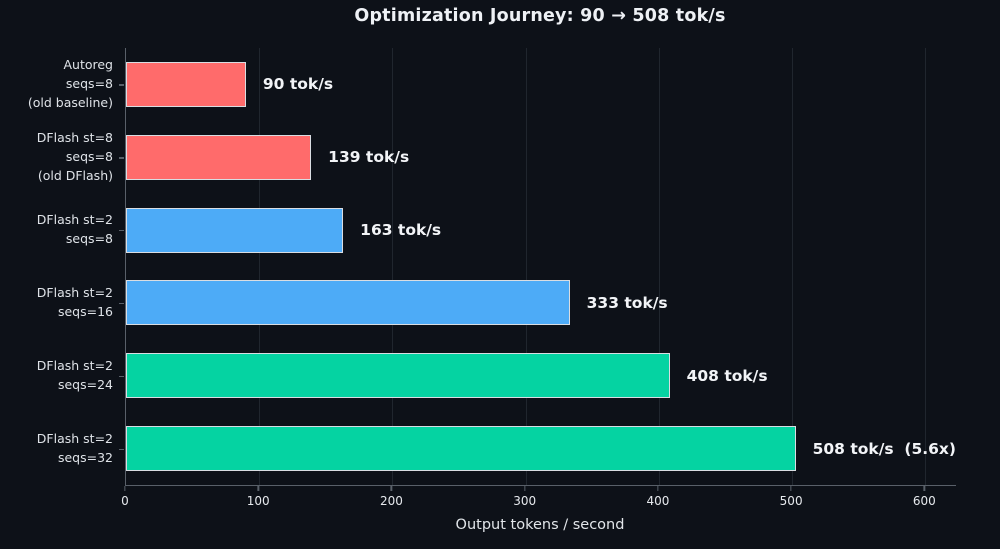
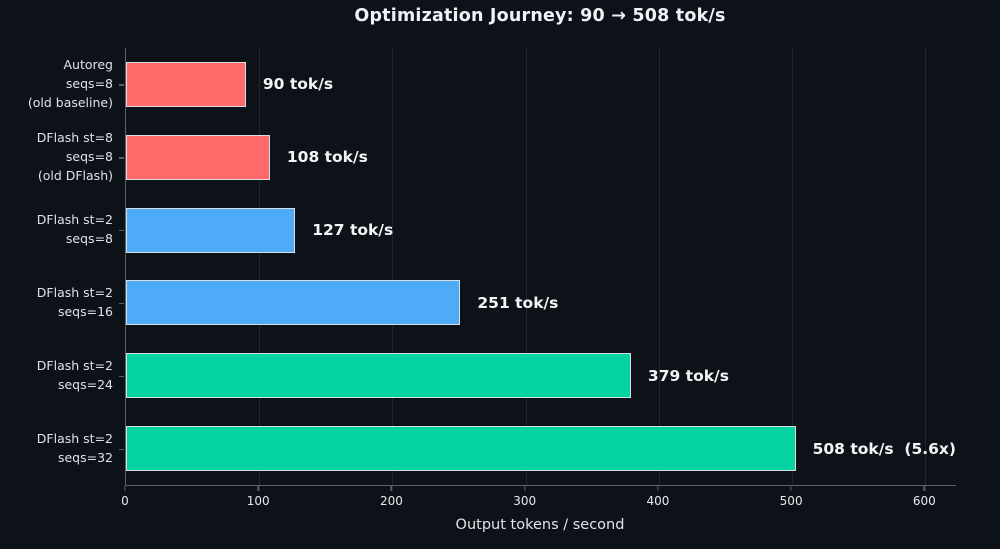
DFlash st=8 seqs=8 (old DFlash): 139 -> 108
DFlash st=2 seqs=8: 163 -> 127
DFlash st=2 seqs=16: 333 -> 251
DFlash st=2 seqs=24: 408 -> 379
